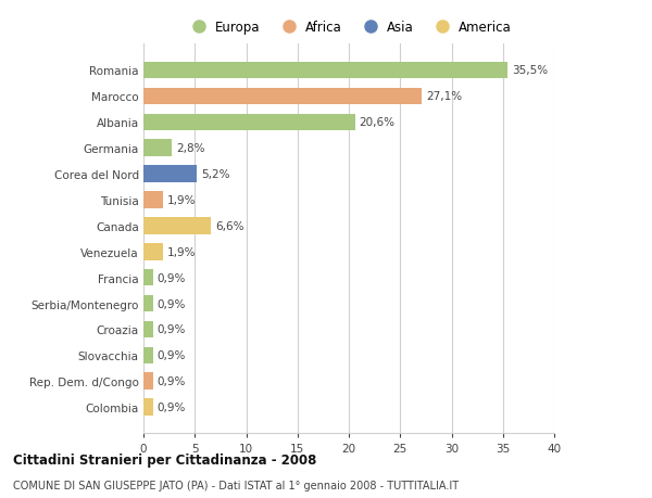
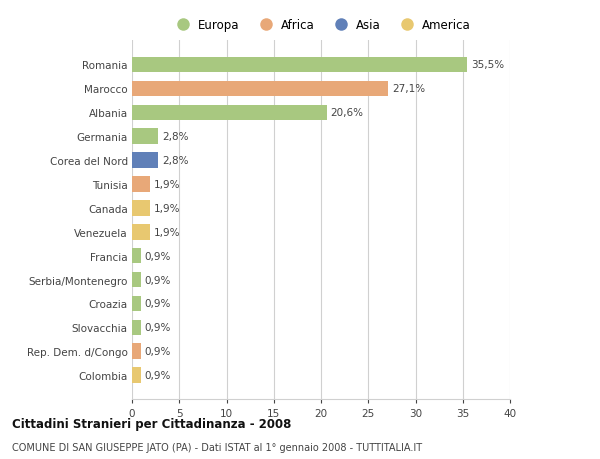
Corea del Nord: 5,2% -> 2,8%
Canada: 6,6% -> 1,9%
